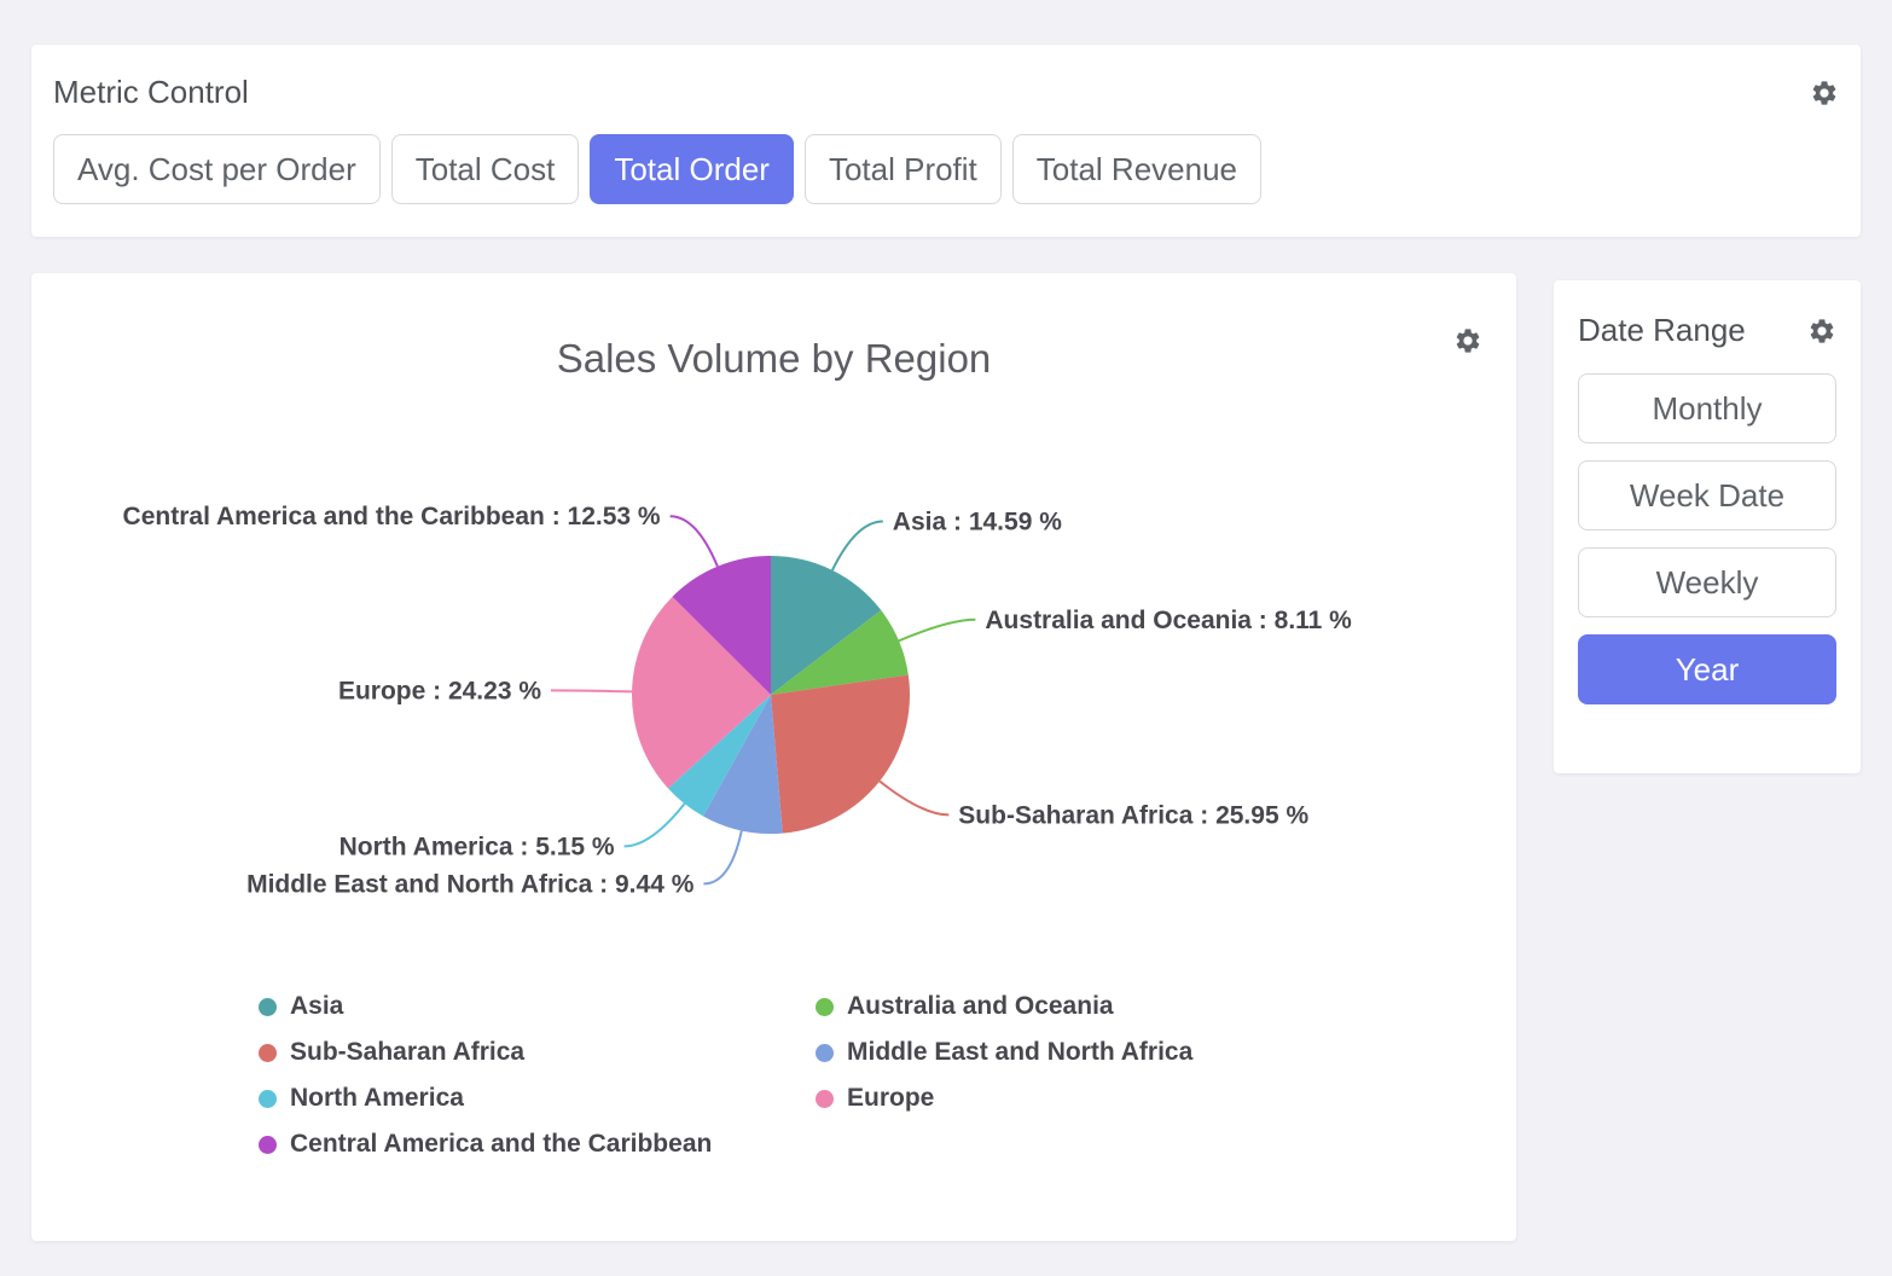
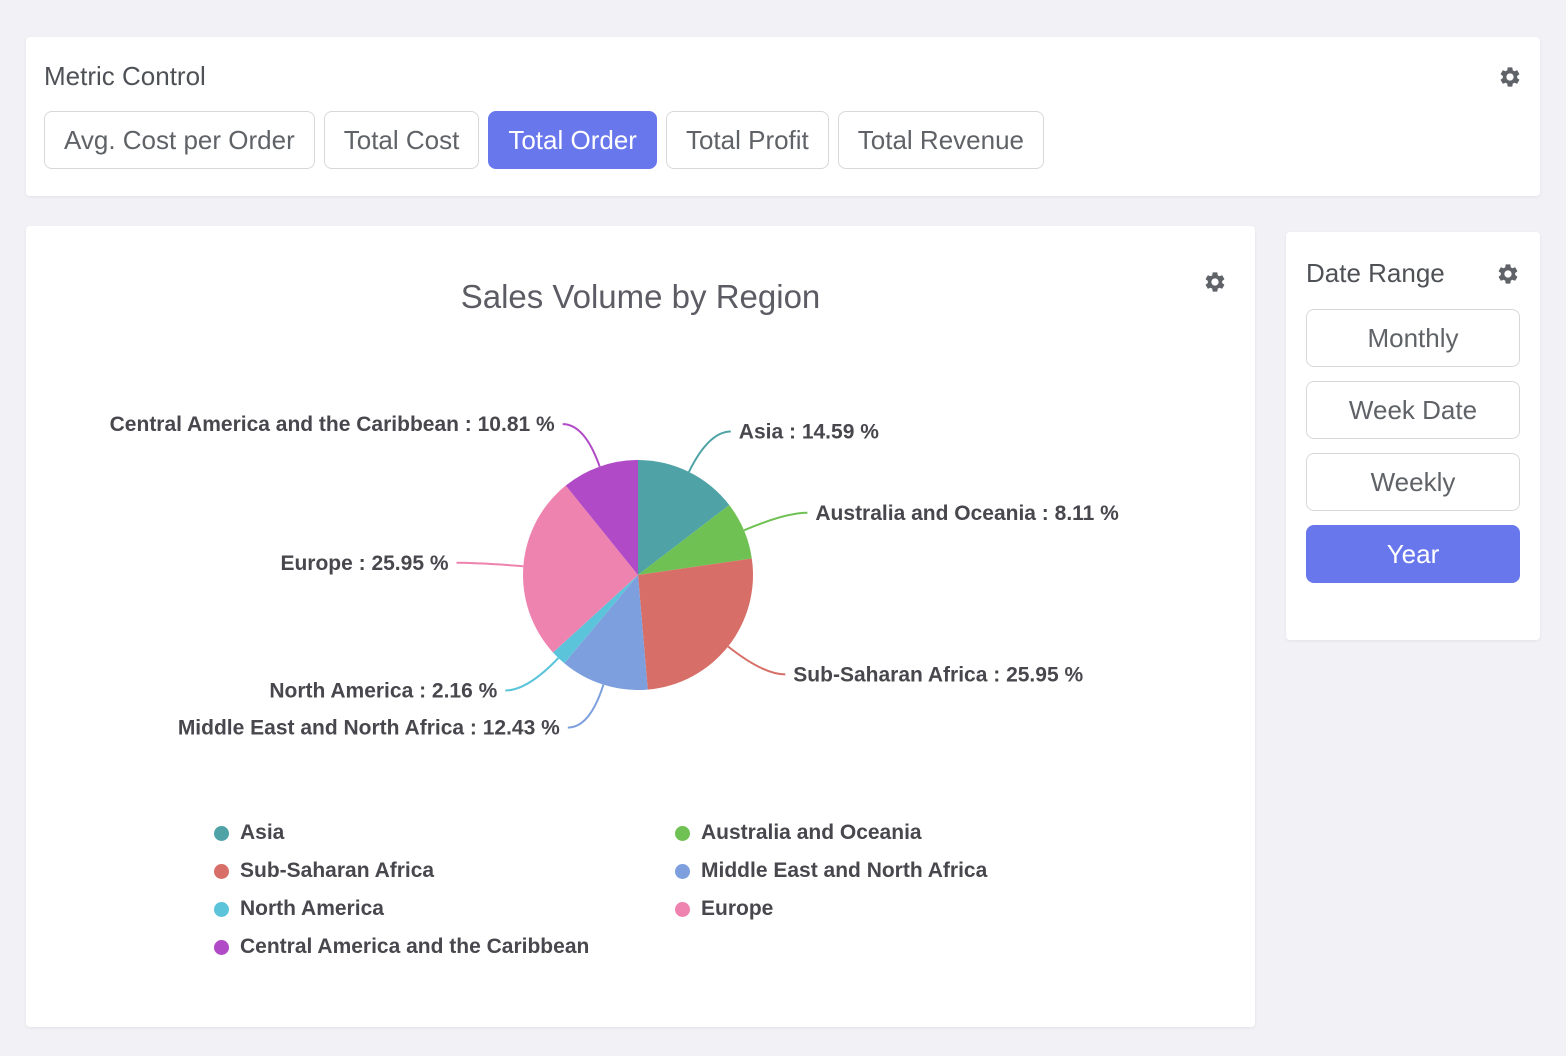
Middle East and North Africa: 9.44 -> 12.43
North America: 5.15 -> 2.16
Europe: 24.23 -> 25.95
Central America and the Caribbean: 12.53 -> 10.81
